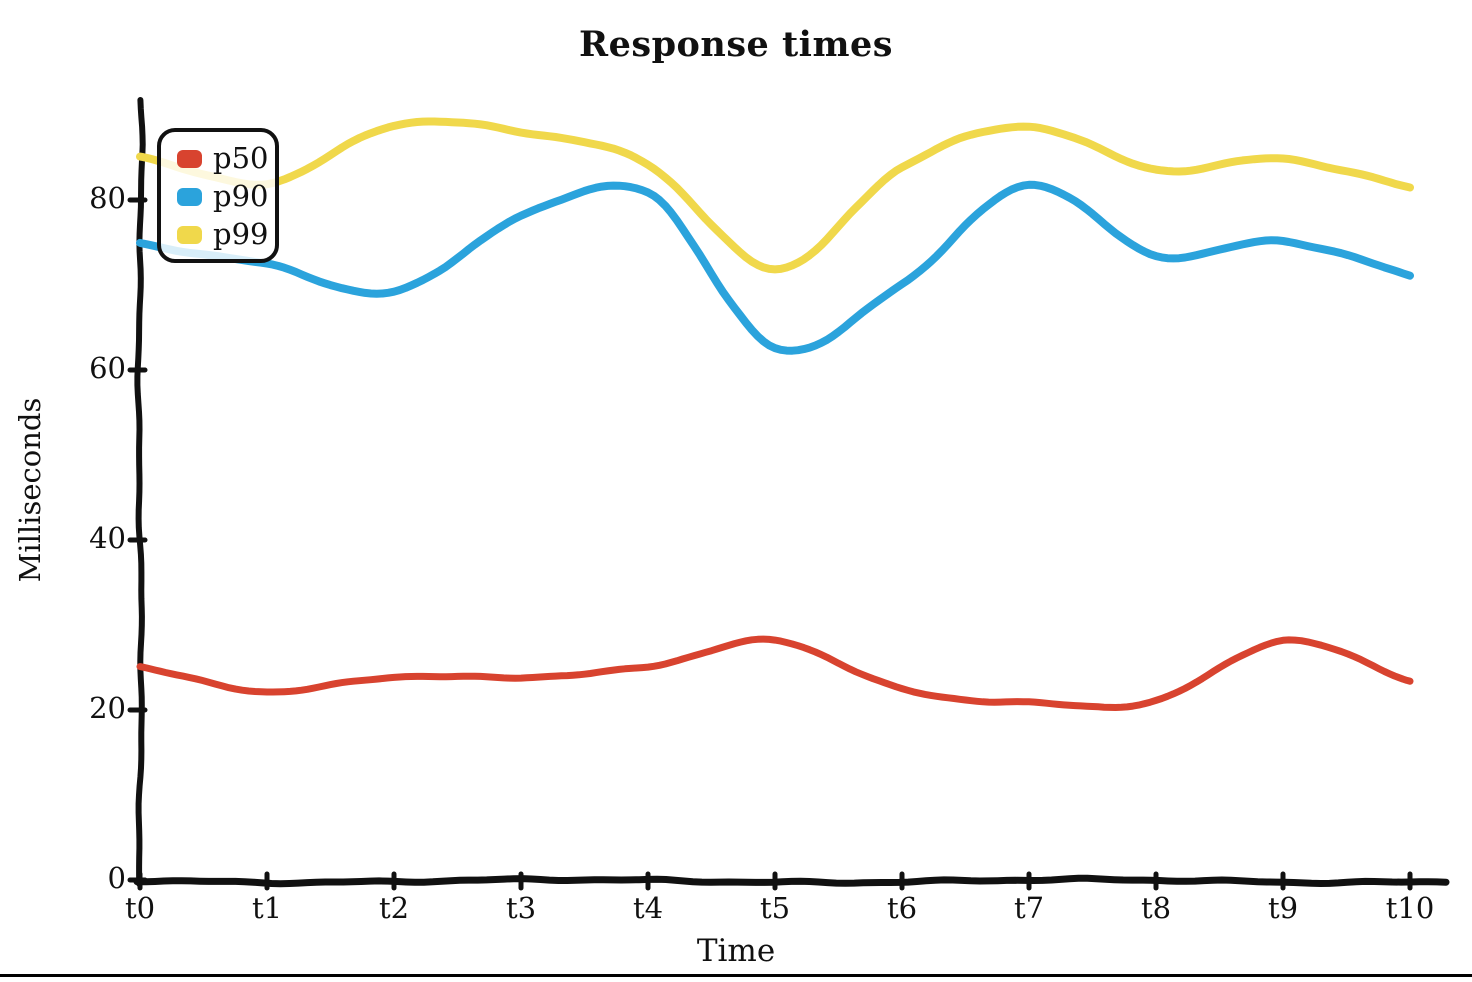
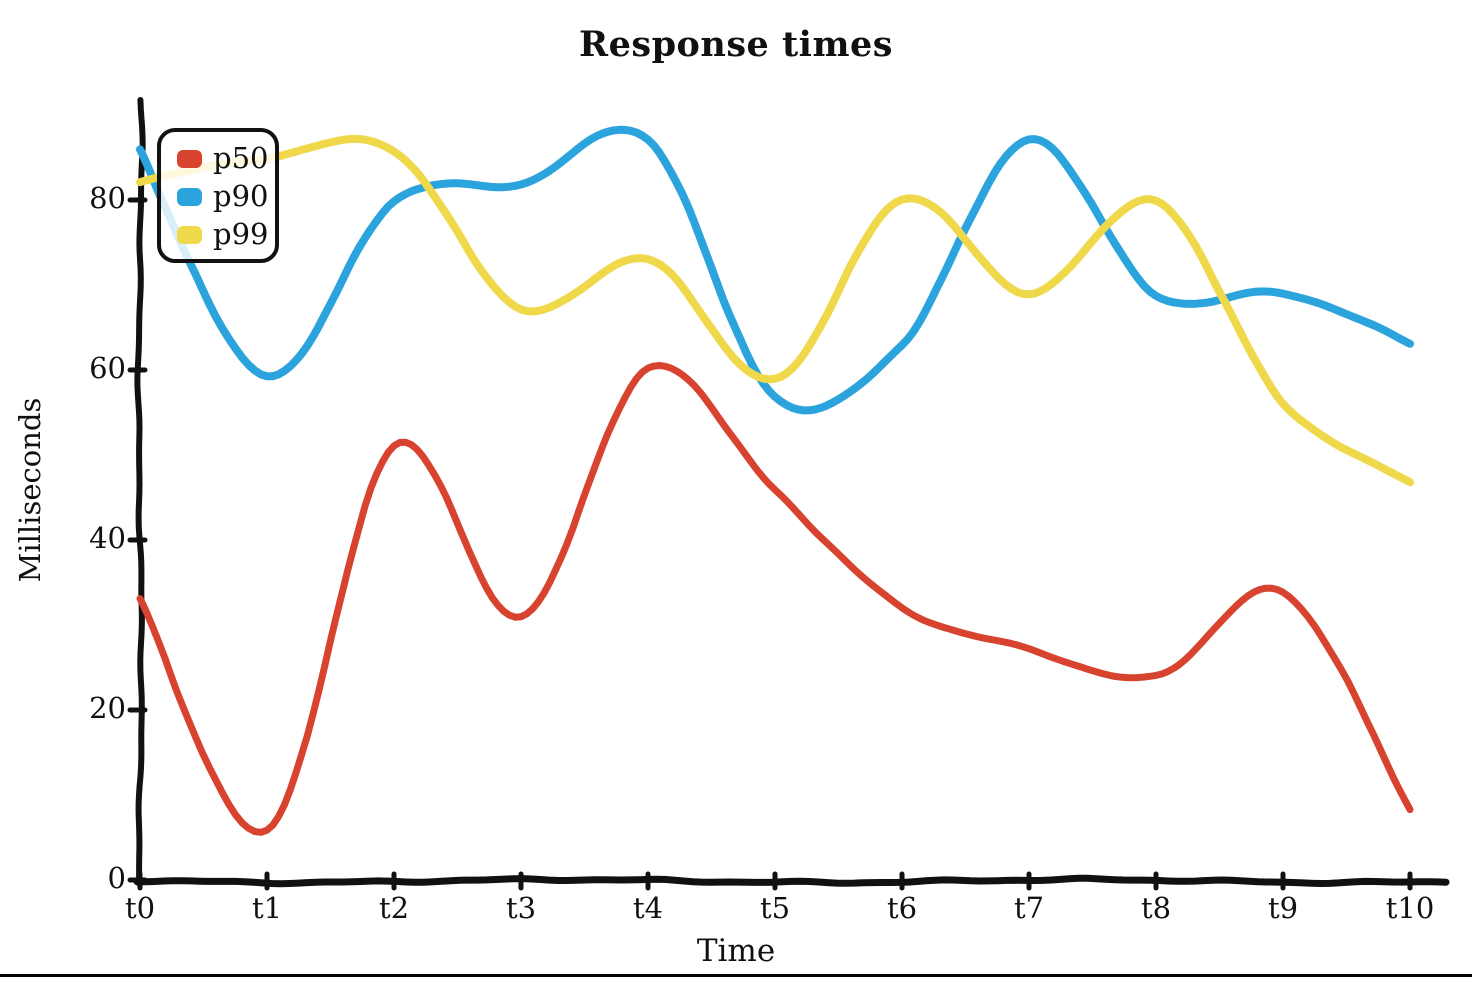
p50/t0: 25 -> 33
p90/t0: 75 -> 86
p99/t0: 85 -> 82
p50/t1: 22 -> 6
p90/t1: 72 -> 59
p99/t1: 82 -> 85
p50/t2: 24 -> 51
p90/t2: 69 -> 80
p99/t2: 89 -> 86
p50/t3: 24 -> 31
p90/t3: 78 -> 82
p99/t3: 88 -> 67
p50/t4: 25 -> 60
p90/t4: 81 -> 87
p99/t4: 84 -> 73
p50/t5: 28 -> 46
p90/t5: 62 -> 57
p99/t5: 72 -> 59
p50/t6: 22 -> 32
p90/t6: 70 -> 63
p99/t6: 84 -> 80
p50/t7: 21 -> 27
p90/t7: 82 -> 87
p99/t7: 88 -> 69
p50/t8: 21 -> 24
p90/t8: 74 -> 69
p99/t8: 84 -> 80
p50/t9: 28 -> 34
p90/t9: 75 -> 69
p99/t9: 85 -> 56
p50/t10: 24 -> 8
p90/t10: 71 -> 63
p99/t10: 82 -> 47
